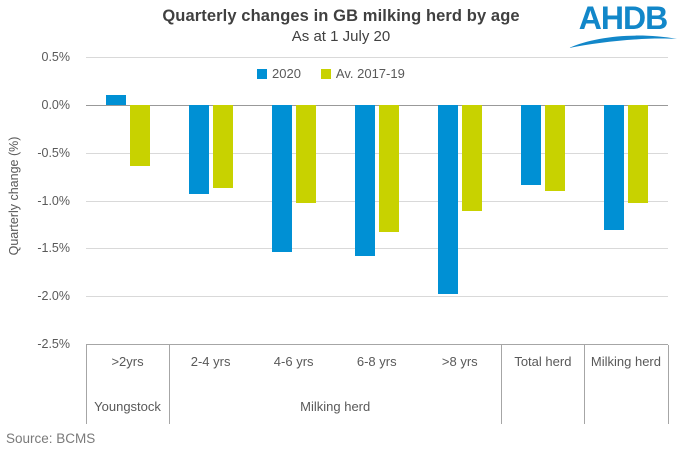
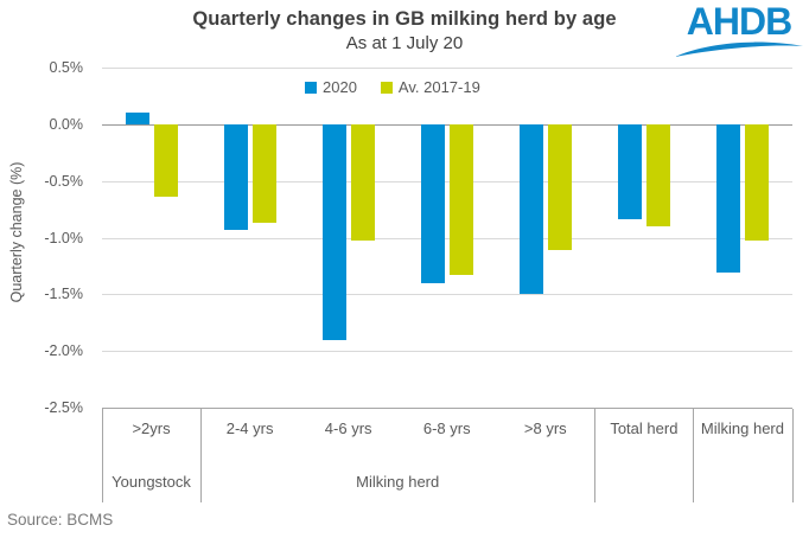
2020/4-6 yrs: -1.5% -> -1.9%
2020/6-8 yrs: -1.6% -> -1.4%
2020/>8 yrs: -2.0% -> -1.5%
